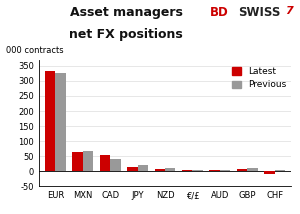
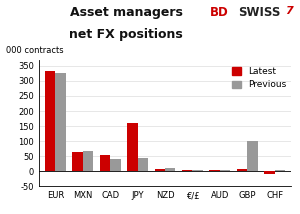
Latest/JPY: 15 -> 160
Previous/JPY: 22 -> 45
Previous/GBP: 9 -> 100
